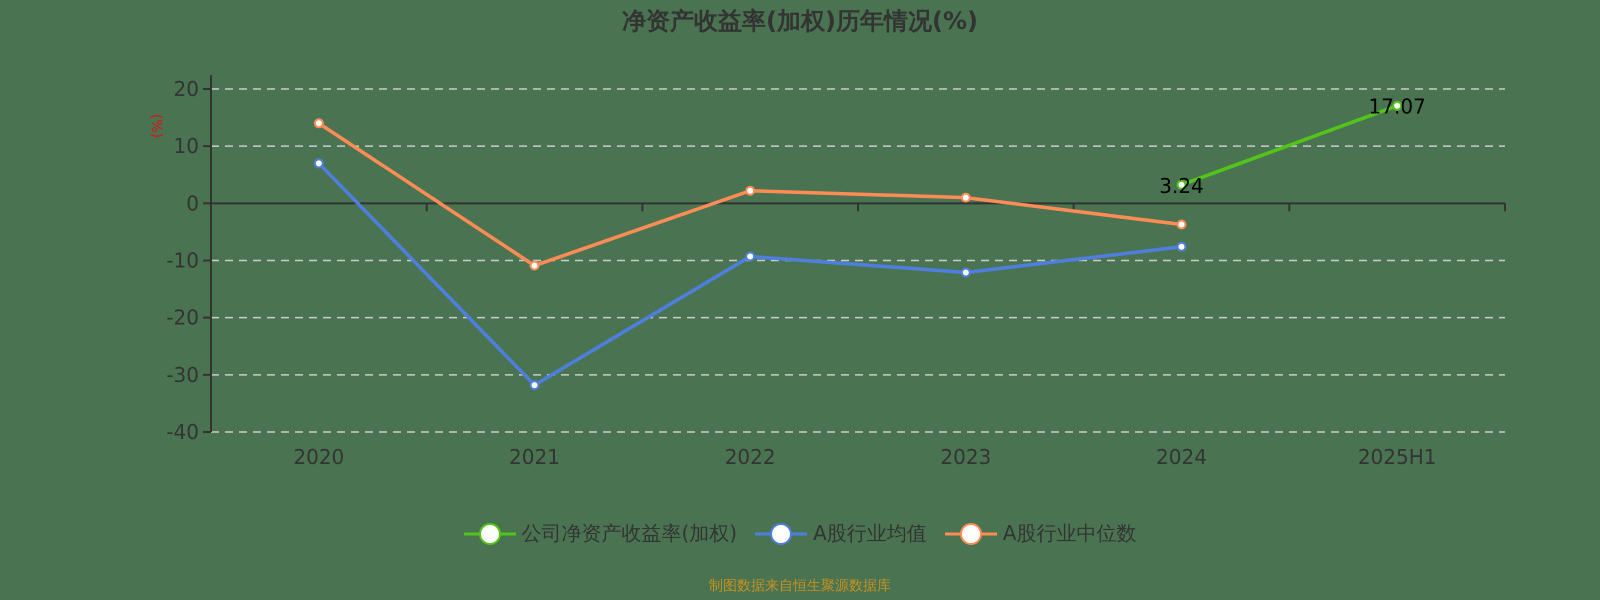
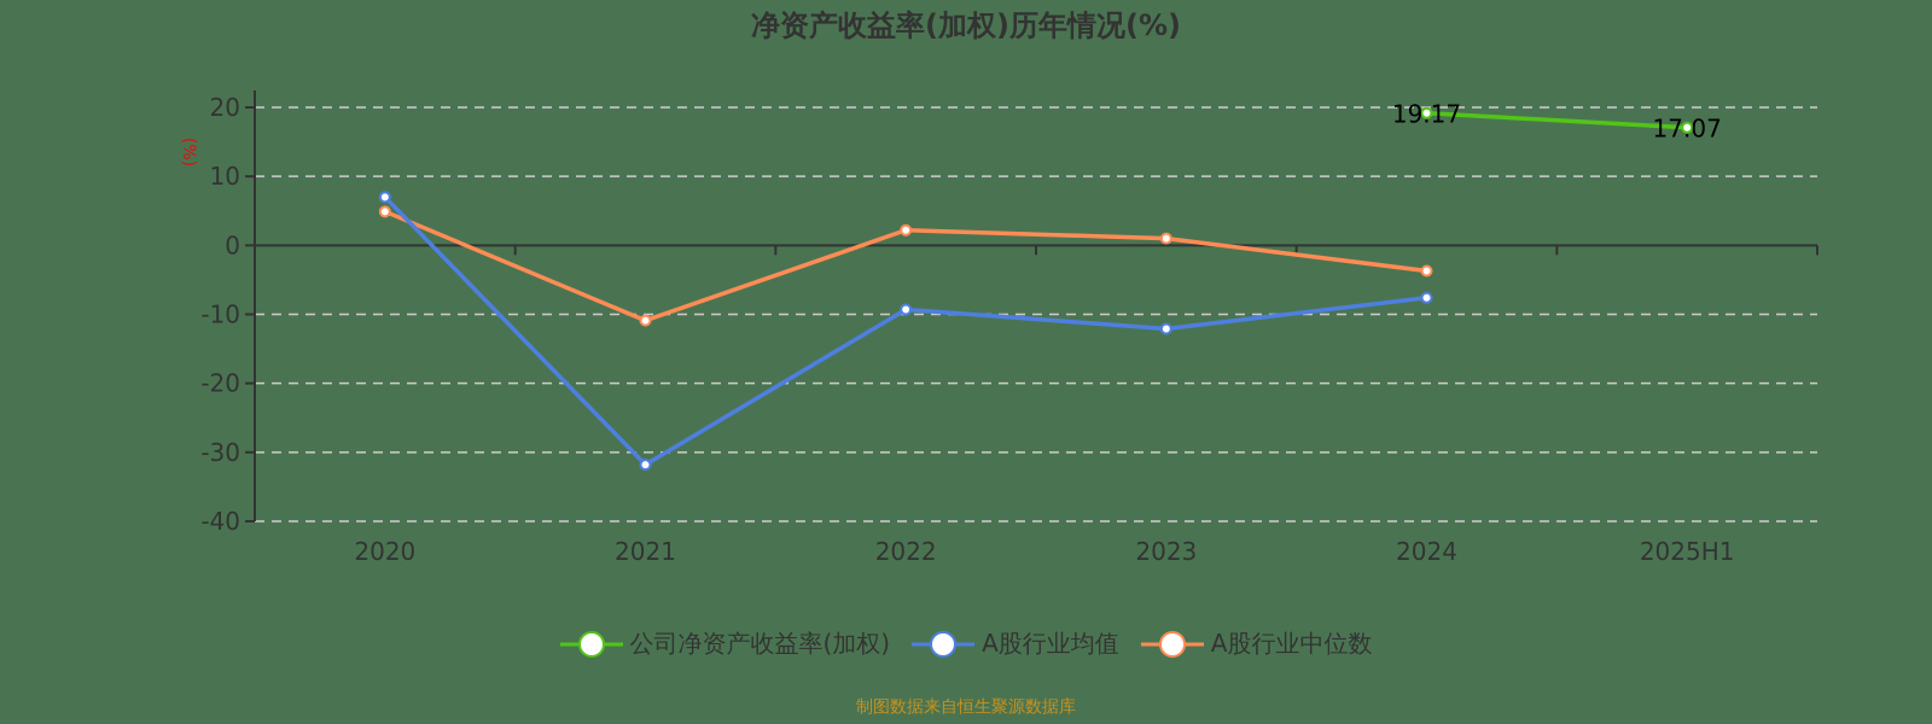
A股行业中位数/2020: 14 -> 5
公司净资产收益率(加权)/2024: 3.24 -> 19.17
